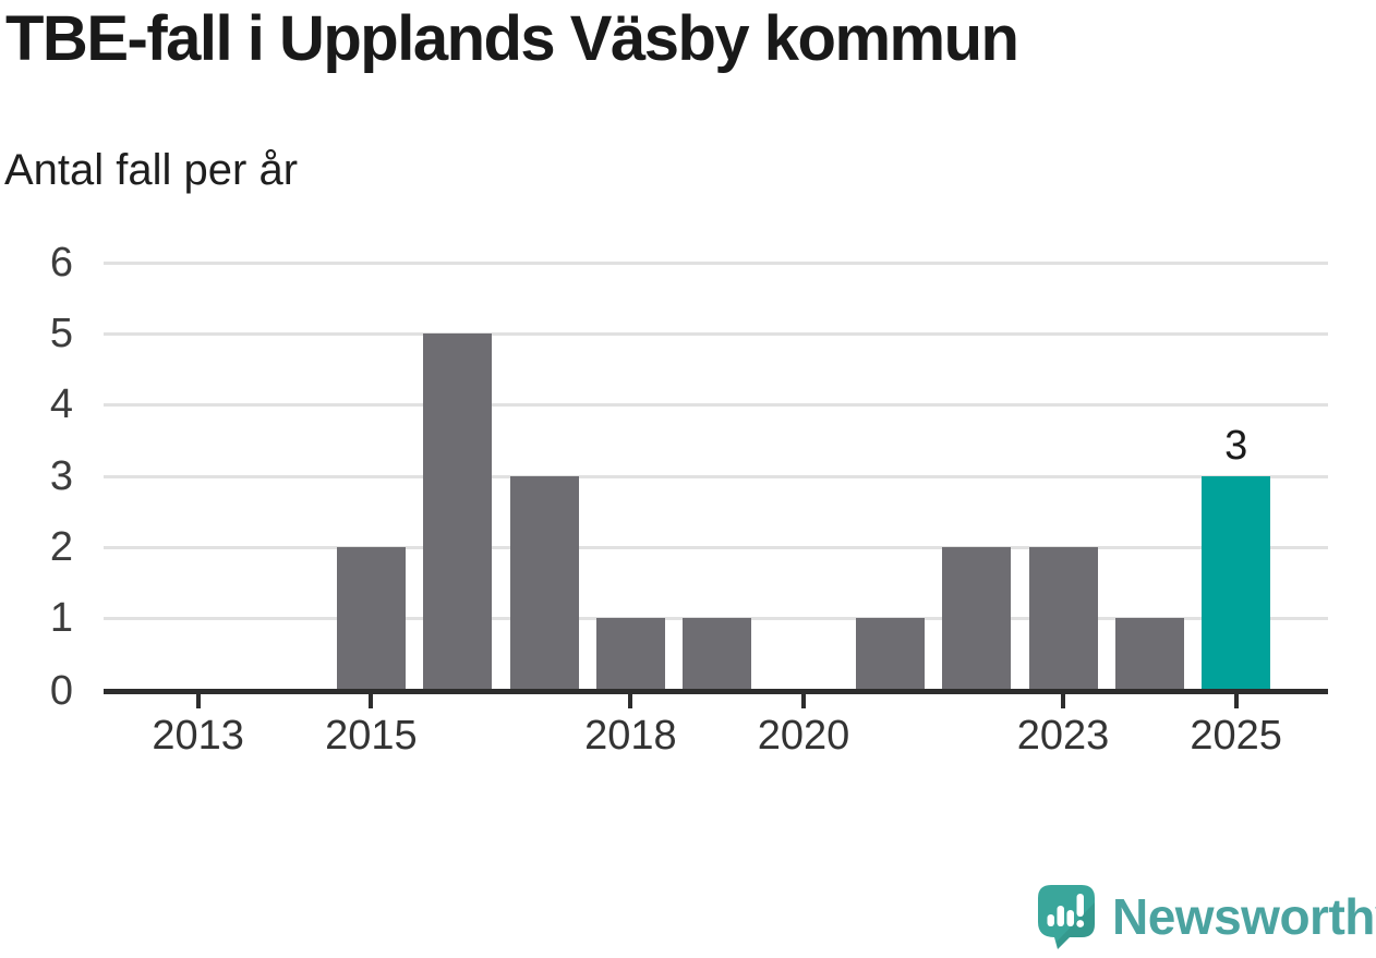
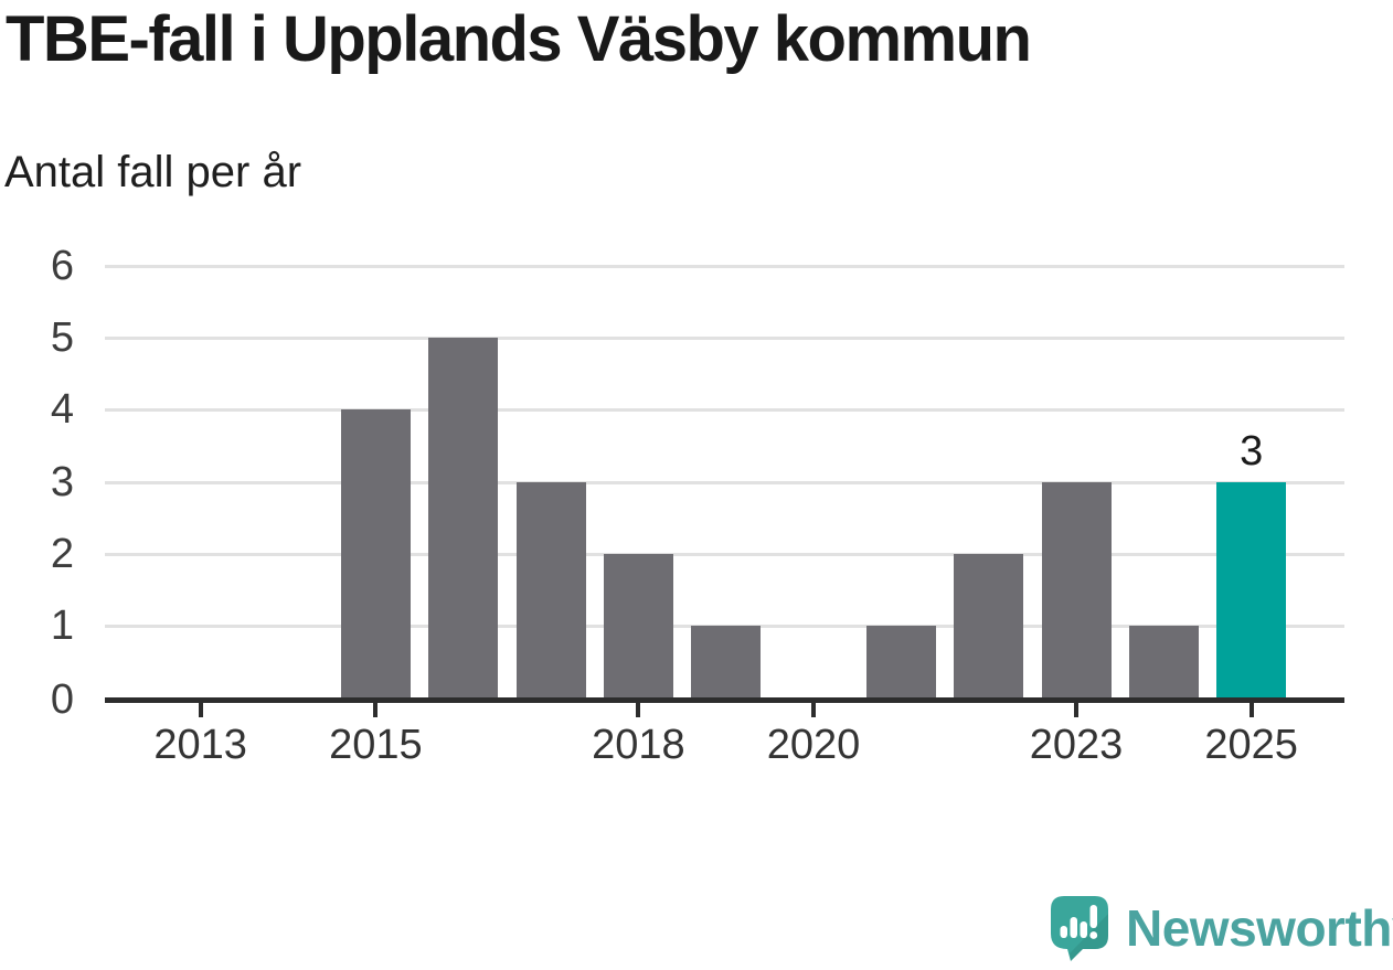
2015: 2 -> 4
2018: 1 -> 2
2023: 2 -> 3
